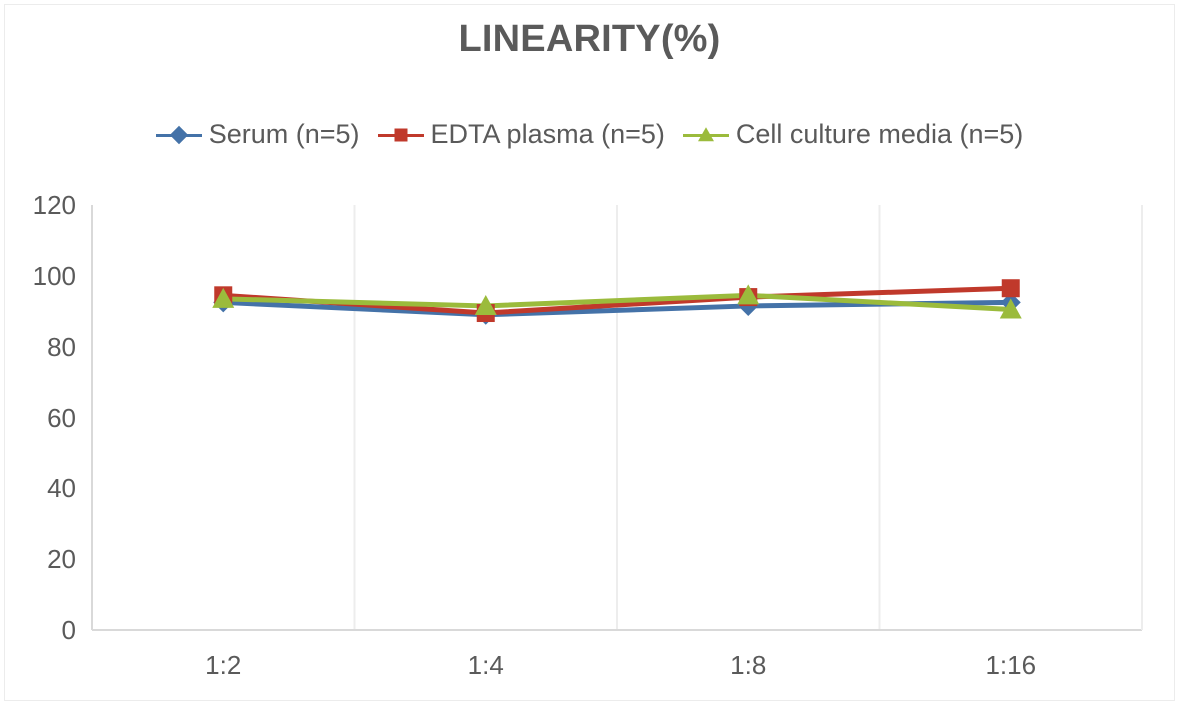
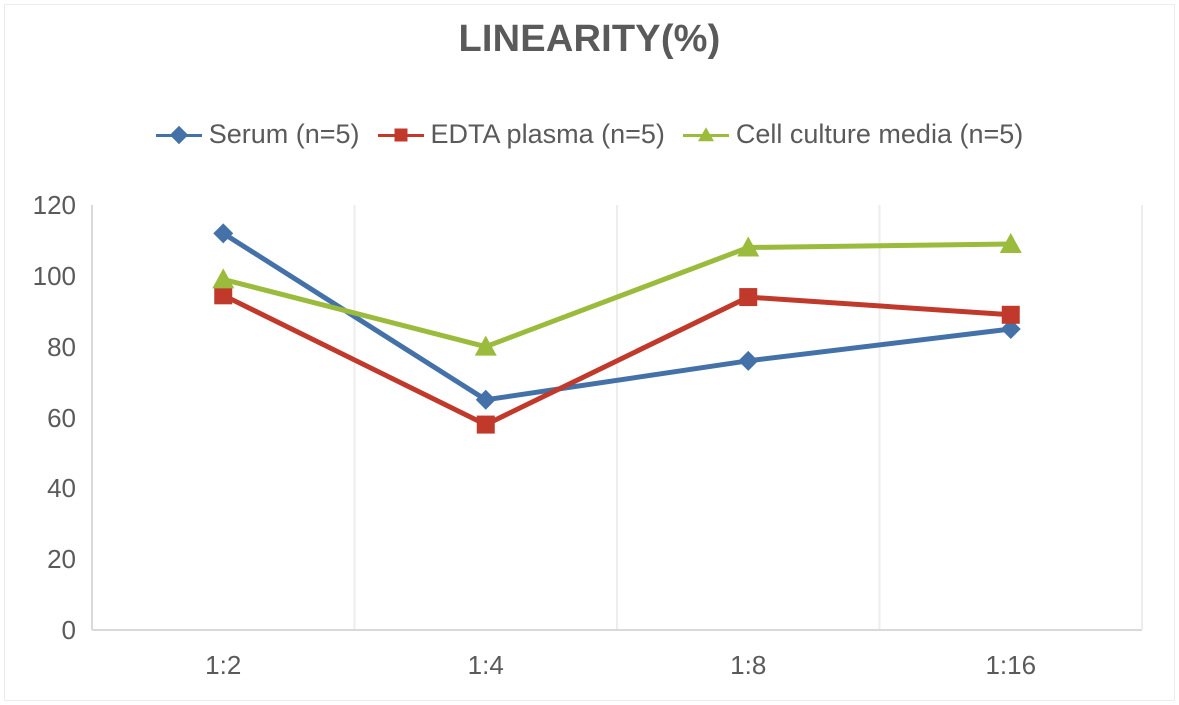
Serum (n=5)/1:2: 92 -> 112
Cell culture media (n=5)/1:2: 94 -> 99
Serum (n=5)/1:4: 89 -> 65
EDTA plasma (n=5)/1:4: 90 -> 58
Cell culture media (n=5)/1:4: 92 -> 80
Serum (n=5)/1:8: 92 -> 76
Cell culture media (n=5)/1:8: 94 -> 108
Serum (n=5)/1:16: 92 -> 85
EDTA plasma (n=5)/1:16: 96 -> 89
Cell culture media (n=5)/1:16: 90 -> 109
